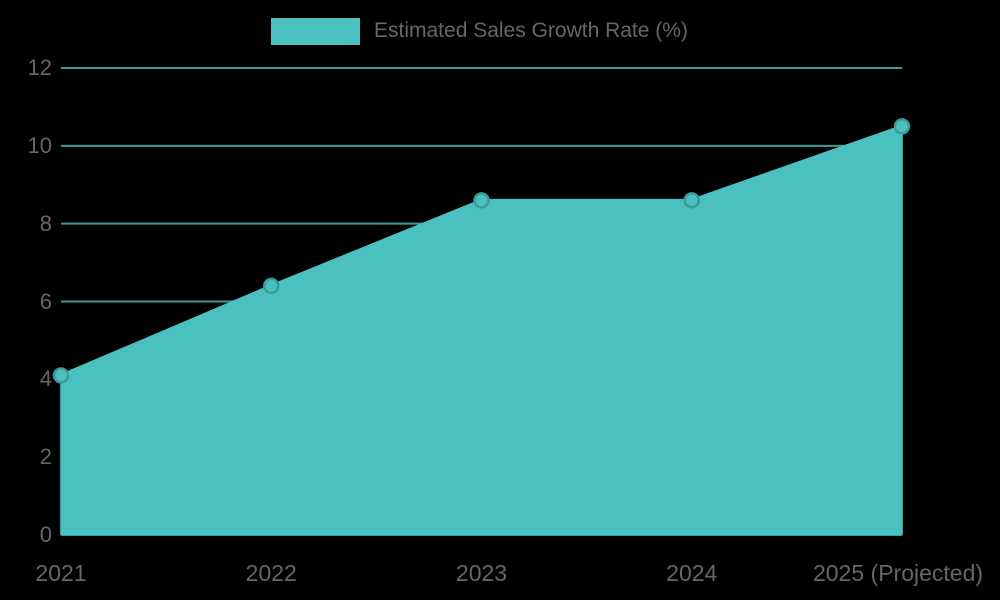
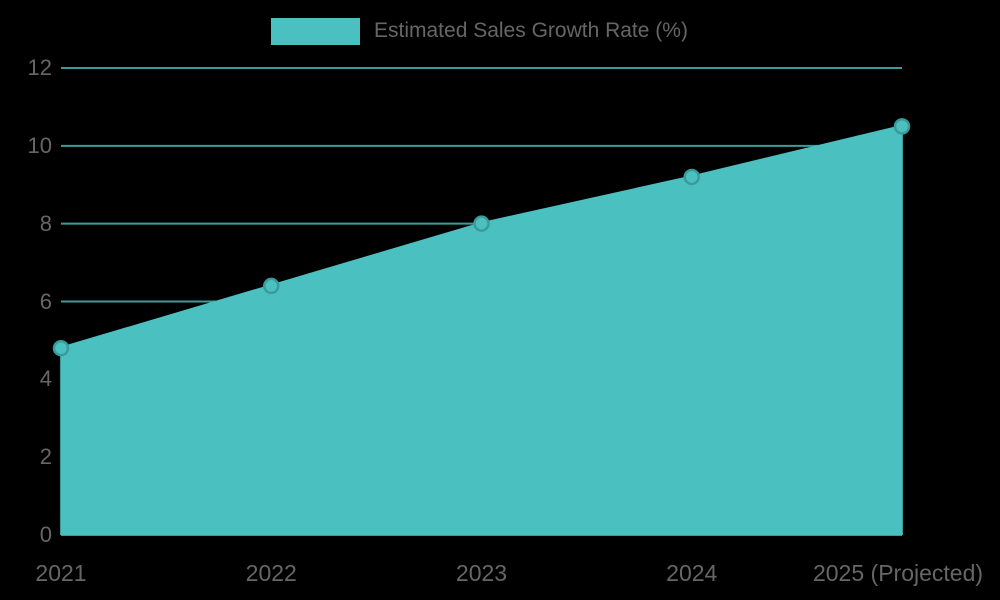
2021: 4.1 -> 4.8
2023: 8.6 -> 8.0
2024: 8.6 -> 9.2
